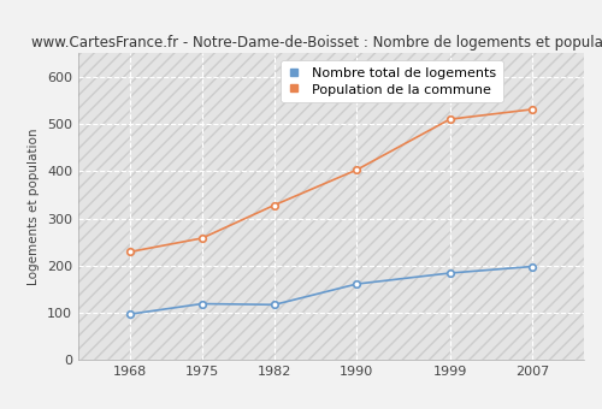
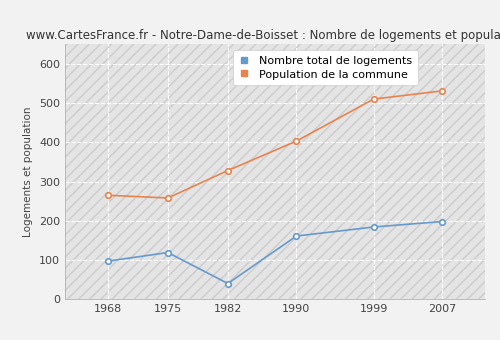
Population de la commune/1968: 229 -> 265
Nombre total de logements/1982: 117 -> 40
